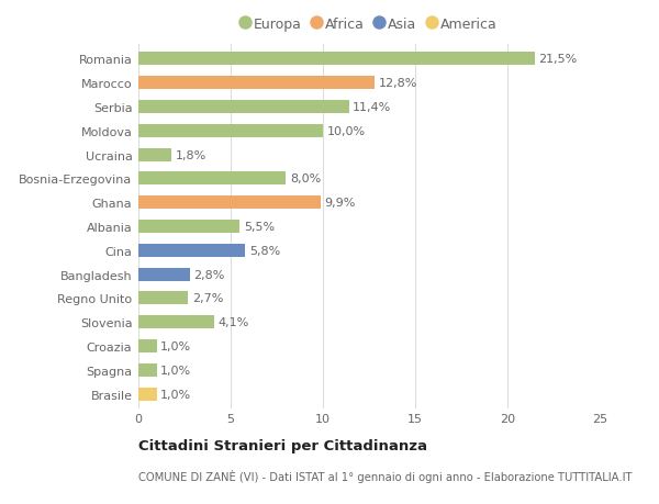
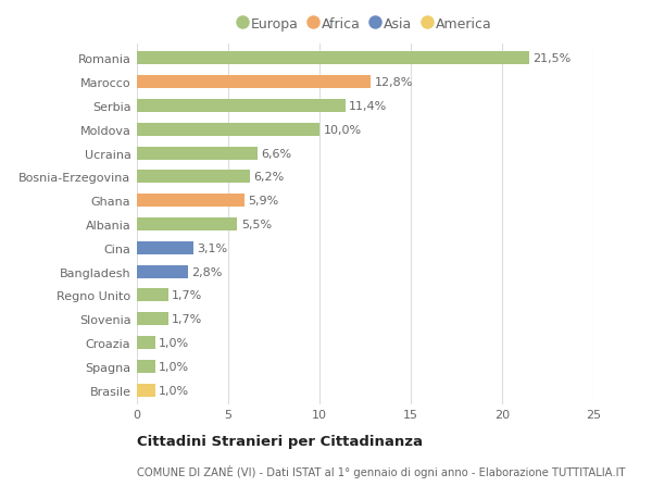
Ucraina: 1,8% -> 6,6%
Bosnia-Erzegovina: 8,0% -> 6,2%
Ghana: 9,9% -> 5,9%
Cina: 5,8% -> 3,1%
Regno Unito: 2,7% -> 1,7%
Slovenia: 4,1% -> 1,7%
